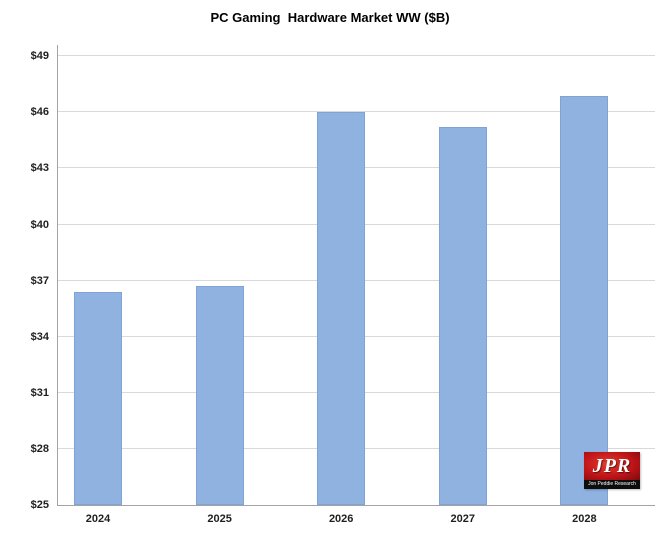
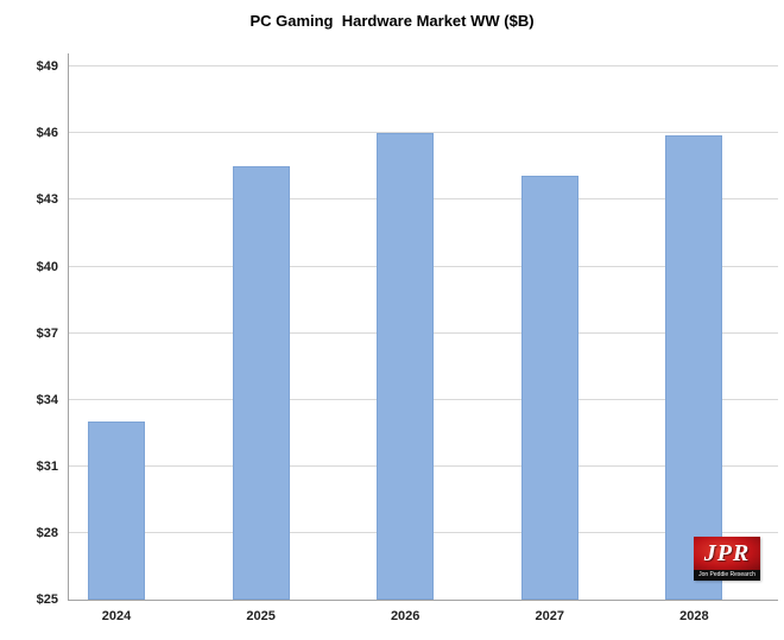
2024: $36.4 -> $33.0
2025: $36.7 -> $44.5
2027: $45.2 -> $44.1
2028: $46.9 -> $45.9
